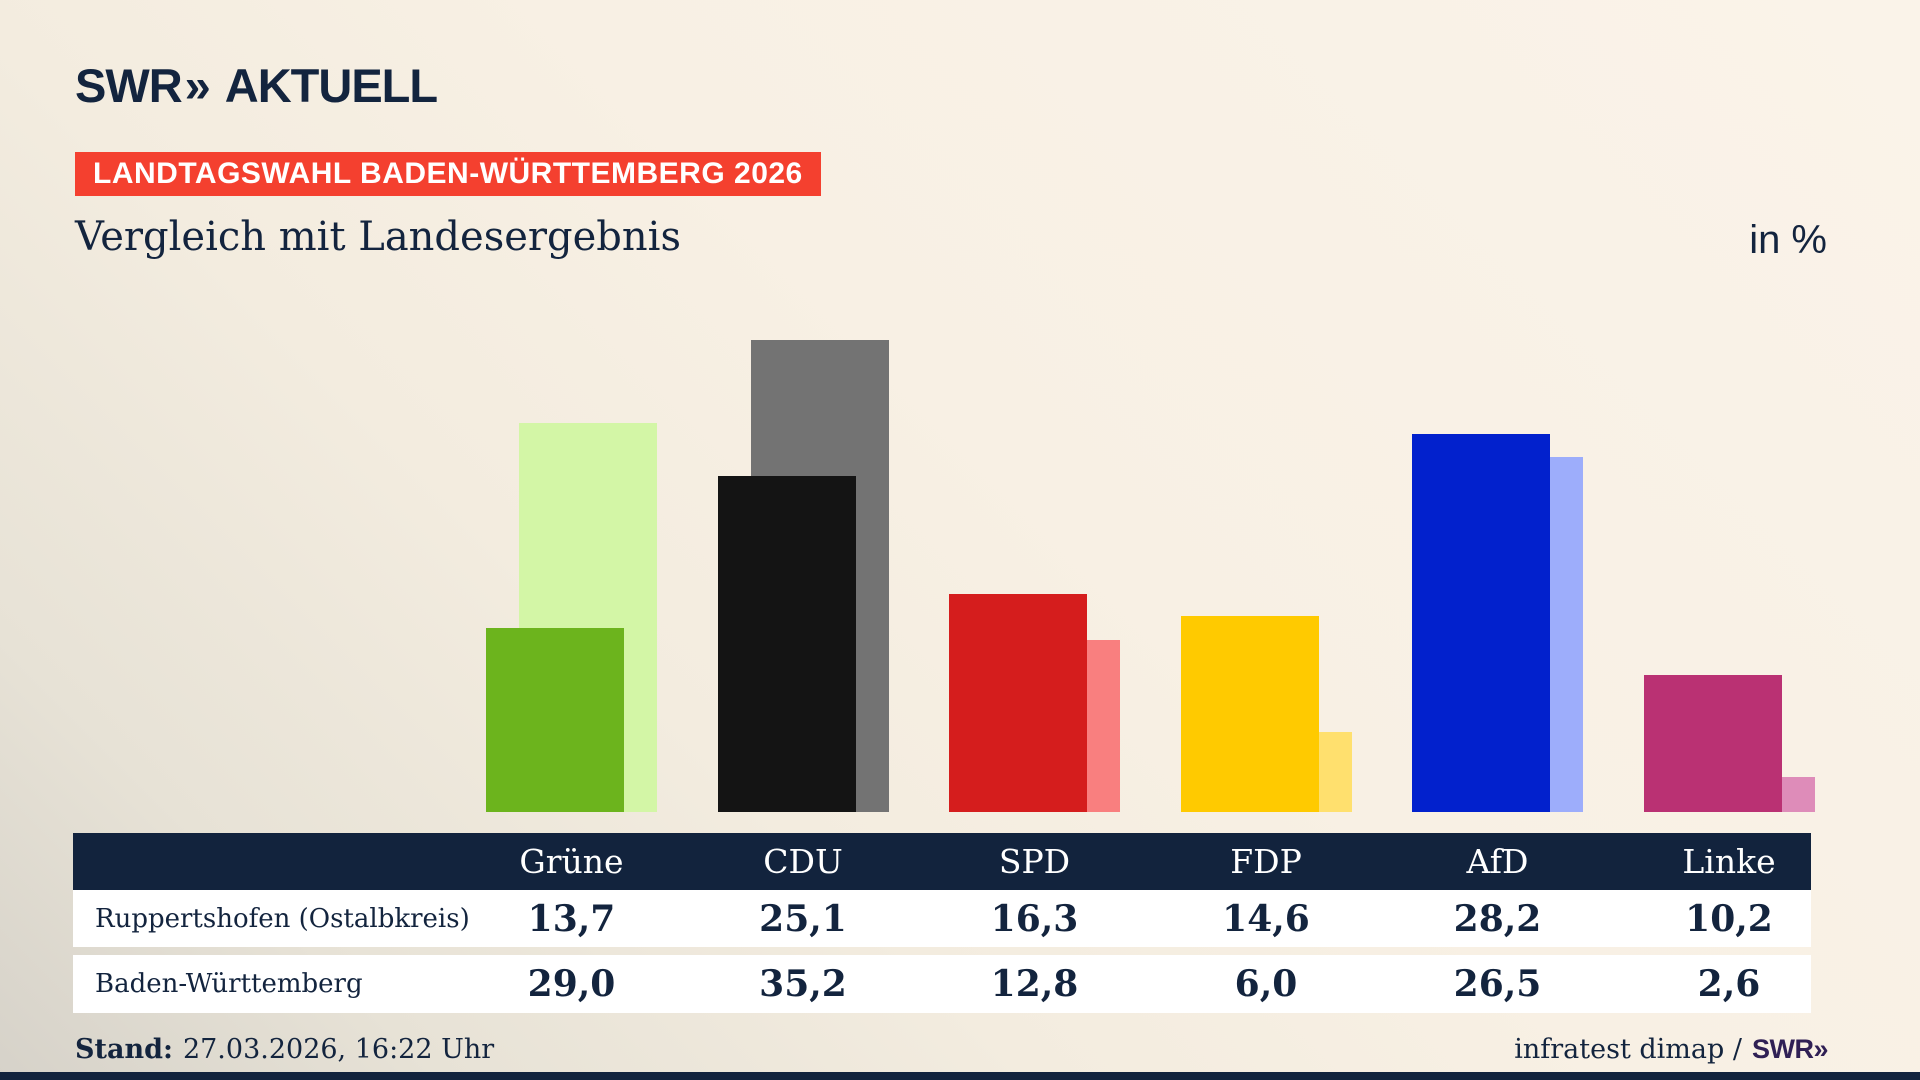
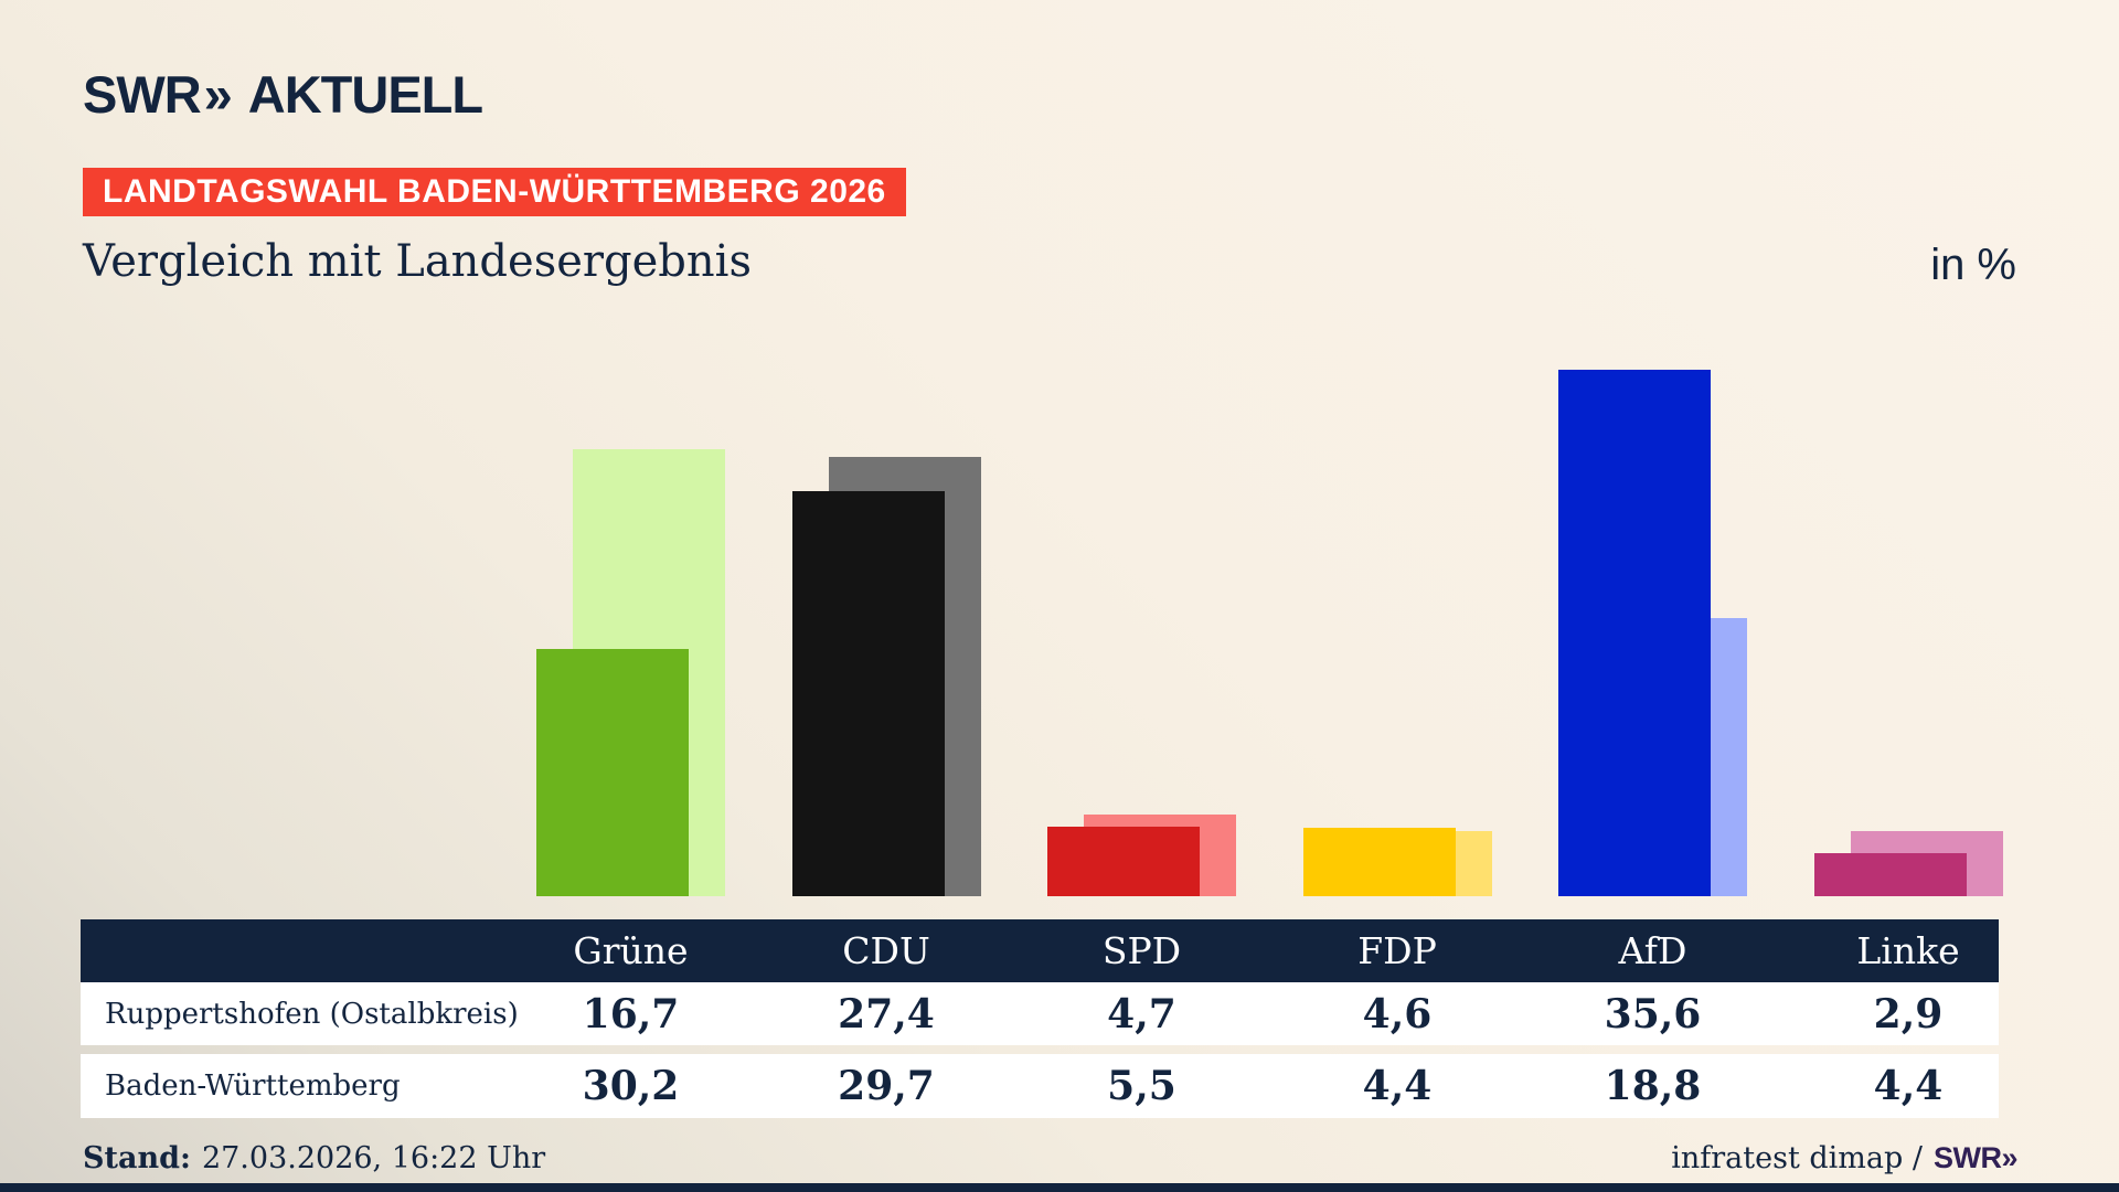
Ruppertshofen (Ostalbkreis)/Grüne: 13,7 -> 16,7
Baden-Württemberg/Grüne: 29,0 -> 30,2
Ruppertshofen (Ostalbkreis)/CDU: 25,1 -> 27,4
Baden-Württemberg/CDU: 35,2 -> 29,7
Ruppertshofen (Ostalbkreis)/SPD: 16,3 -> 4,7
Baden-Württemberg/SPD: 12,8 -> 5,5
Ruppertshofen (Ostalbkreis)/FDP: 14,6 -> 4,6
Baden-Württemberg/FDP: 6,0 -> 4,4
Ruppertshofen (Ostalbkreis)/AfD: 28,2 -> 35,6
Baden-Württemberg/AfD: 26,5 -> 18,8
Ruppertshofen (Ostalbkreis)/Linke: 10,2 -> 2,9
Baden-Württemberg/Linke: 2,6 -> 4,4
